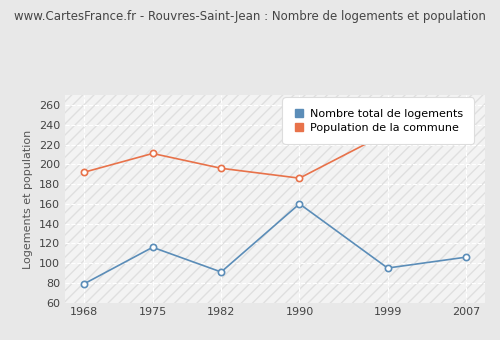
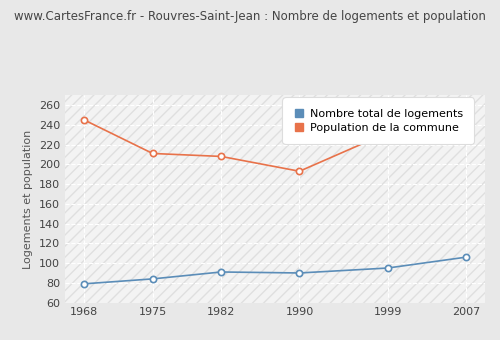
Population de la commune/1968: 192 -> 245
Nombre total de logements/1975: 116 -> 84
Population de la commune/1982: 196 -> 208
Nombre total de logements/1990: 160 -> 90
Population de la commune/1990: 186 -> 193
